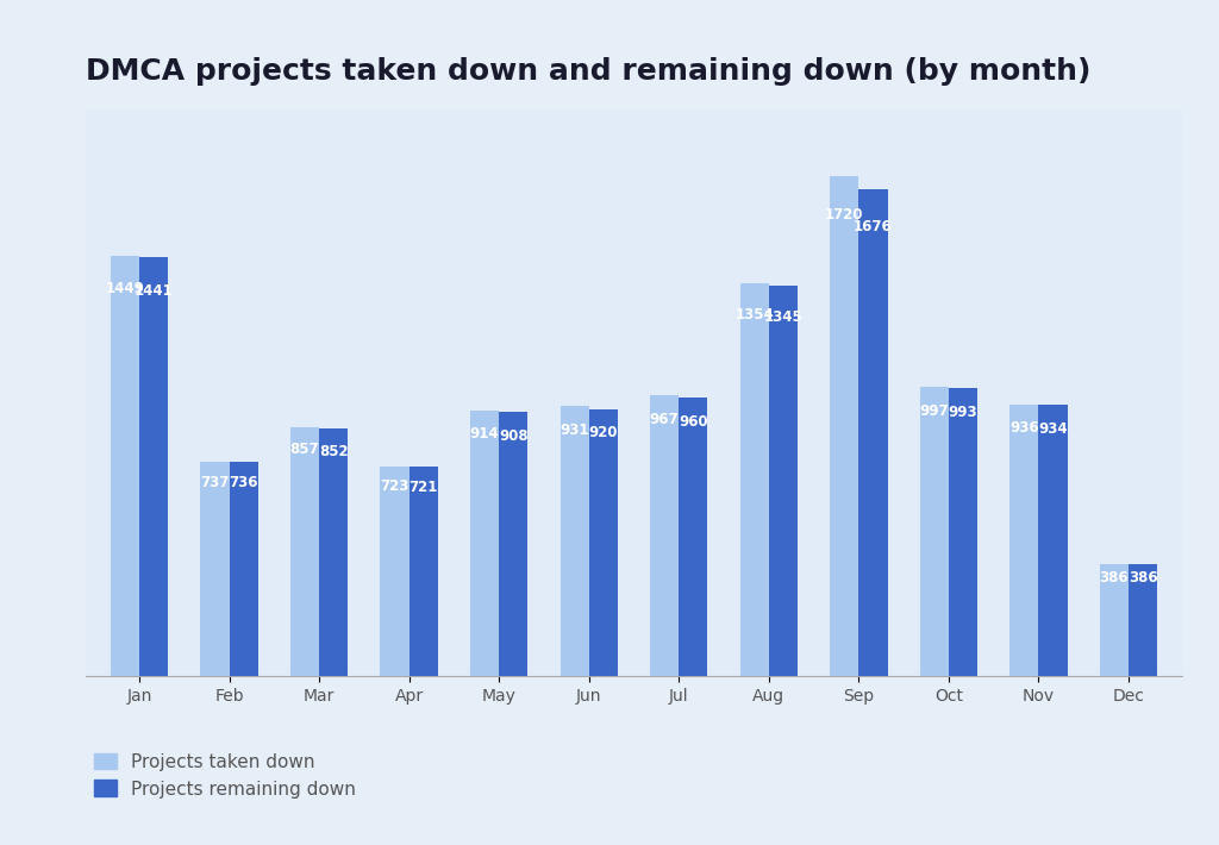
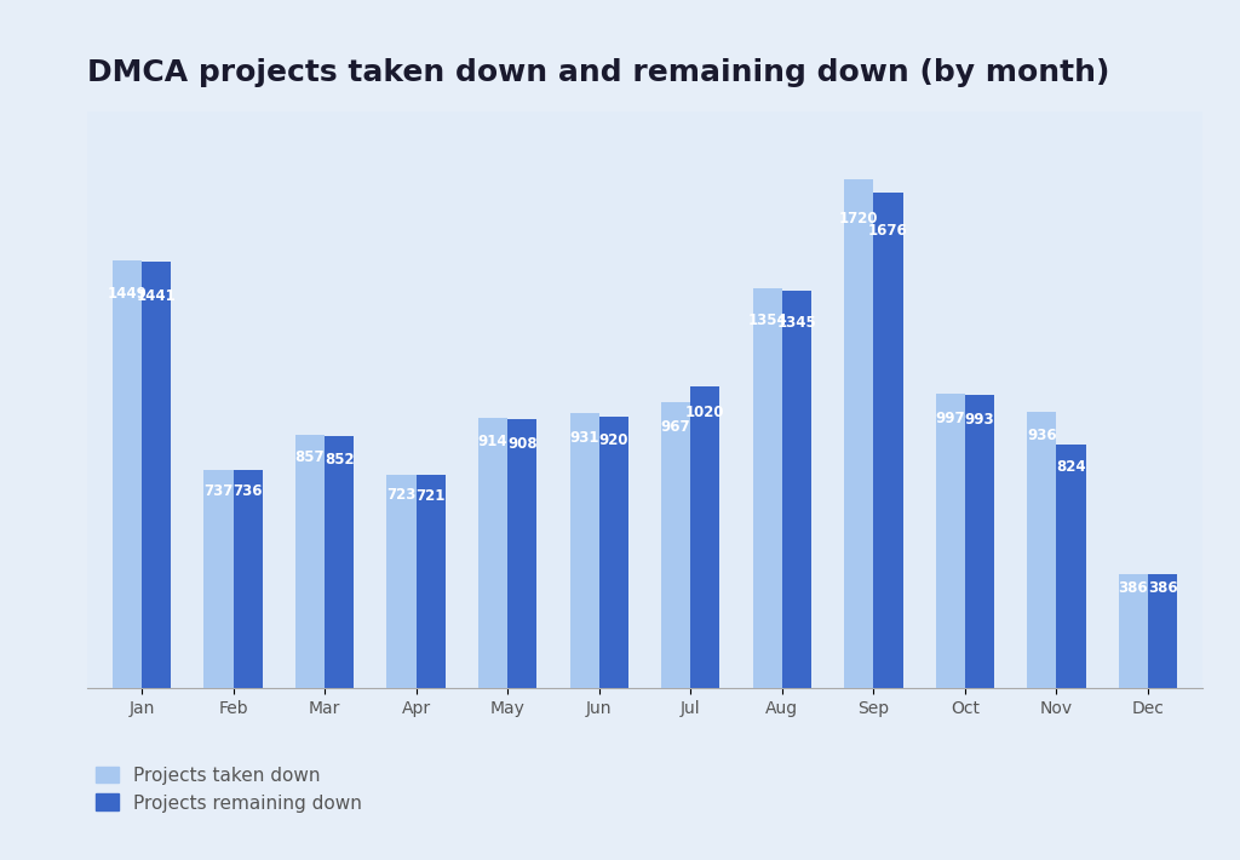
Projects remaining down/Jul: 960 -> 1020
Projects remaining down/Nov: 934 -> 824
